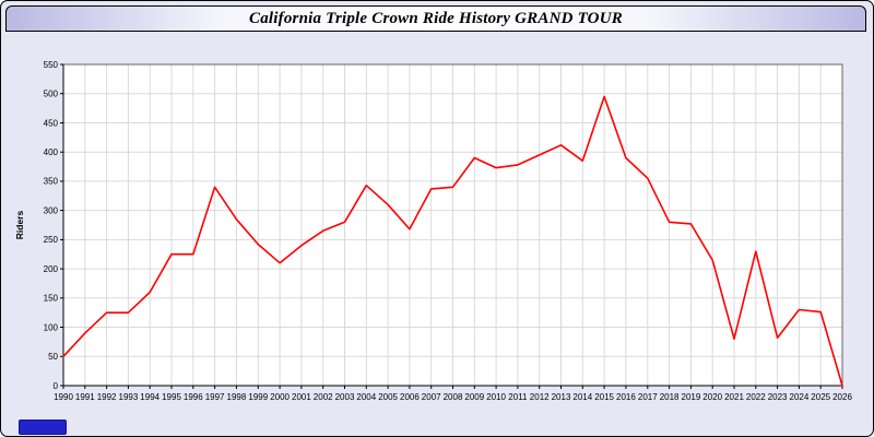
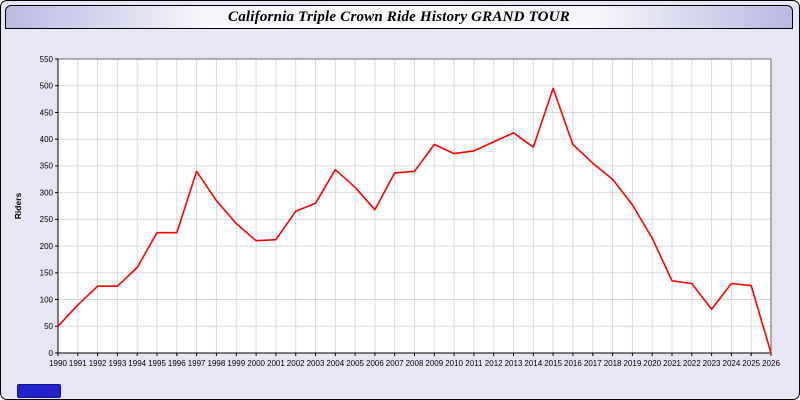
2001: 240 -> 210
2018: 280 -> 320
2021: 80 -> 140
2022: 230 -> 130
